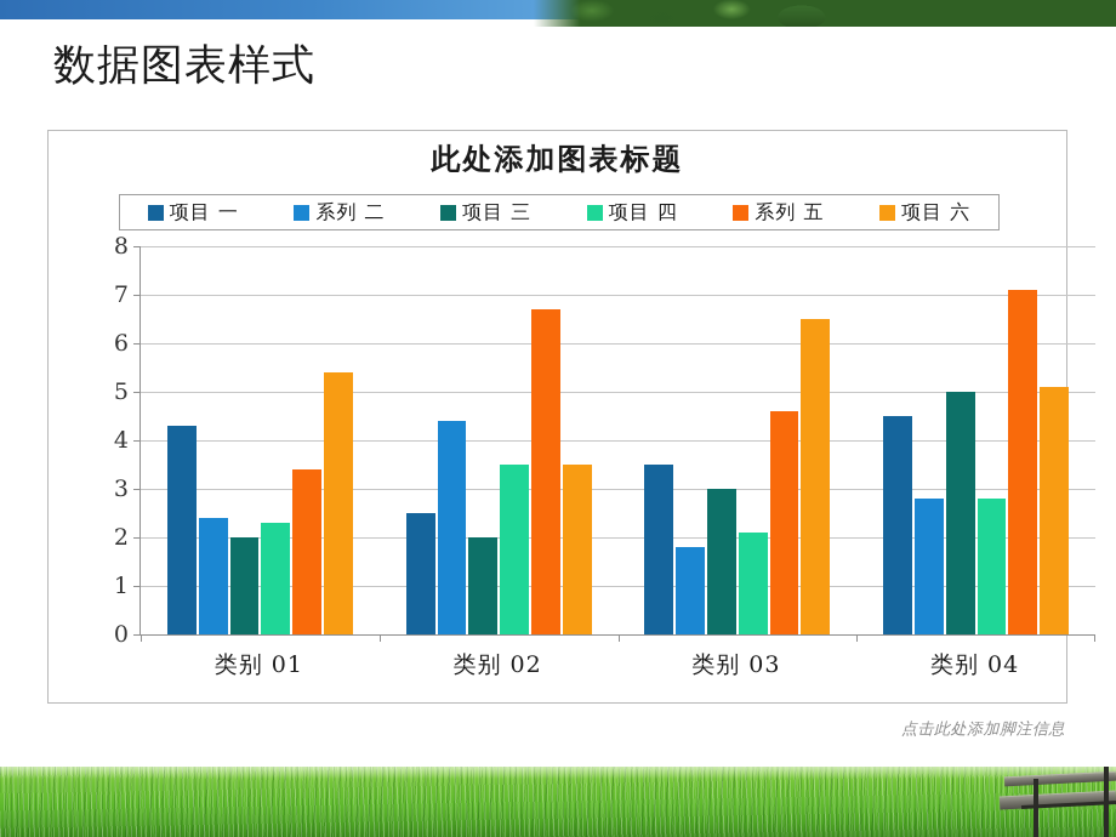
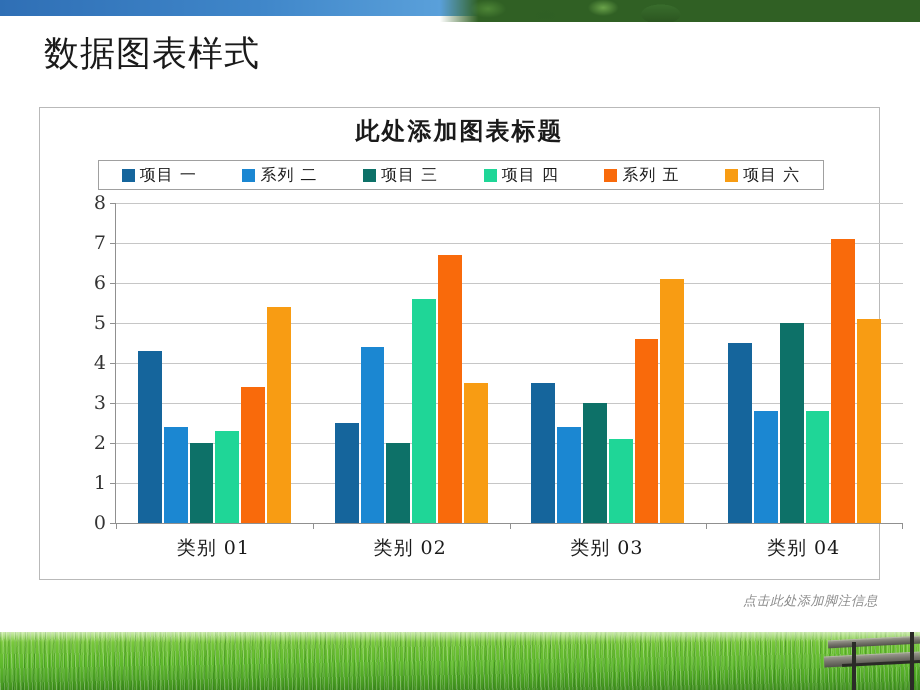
项目 四/类别 02: 3.5 -> 5.6
系列 二/类别 03: 1.8 -> 2.4
项目 六/类别 03: 6.5 -> 6.1
